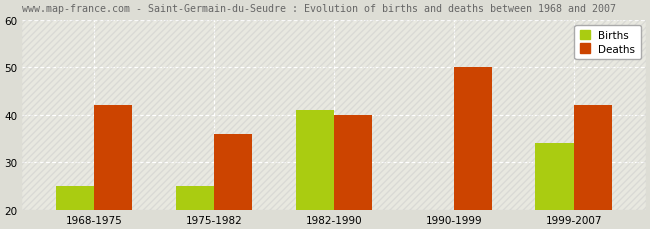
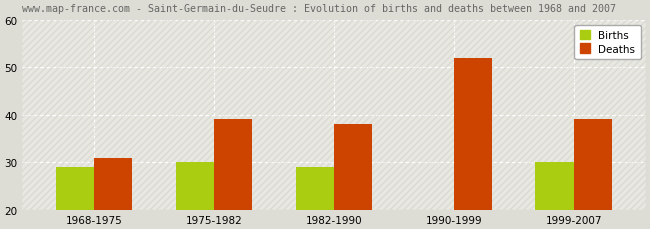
Births/1968-1975: 25 -> 29
Deaths/1968-1975: 42 -> 31
Births/1975-1982: 25 -> 30
Deaths/1975-1982: 36 -> 39
Births/1982-1990: 41 -> 29
Deaths/1982-1990: 40 -> 38
Deaths/1990-1999: 50 -> 52
Births/1999-2007: 34 -> 30
Deaths/1999-2007: 42 -> 39
